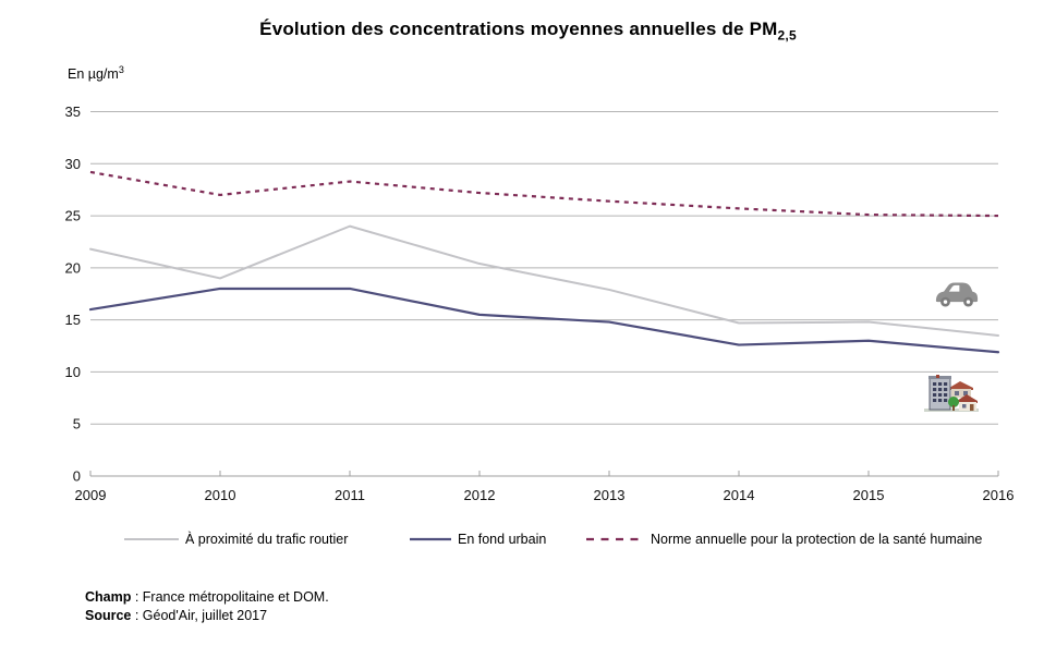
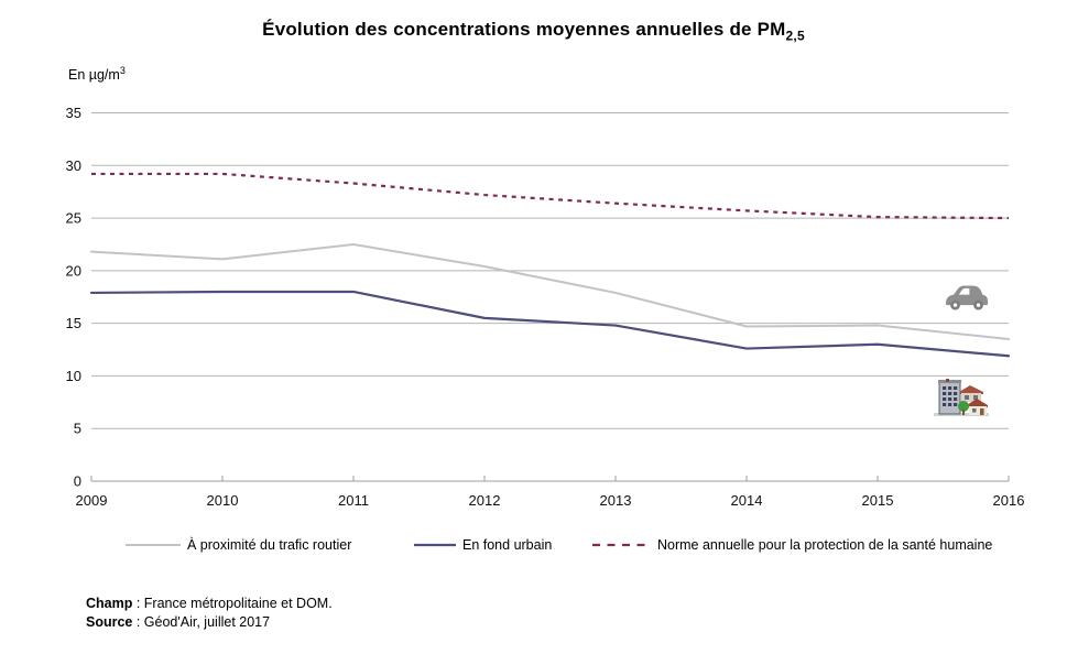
En fond urbain/2009: 16 -> 18
À proximité du trafic routier/2010: 19 -> 21
Norme annuelle pour la protection de la santé humaine/2010: 27 -> 29
À proximité du trafic routier/2011: 24 -> 22
